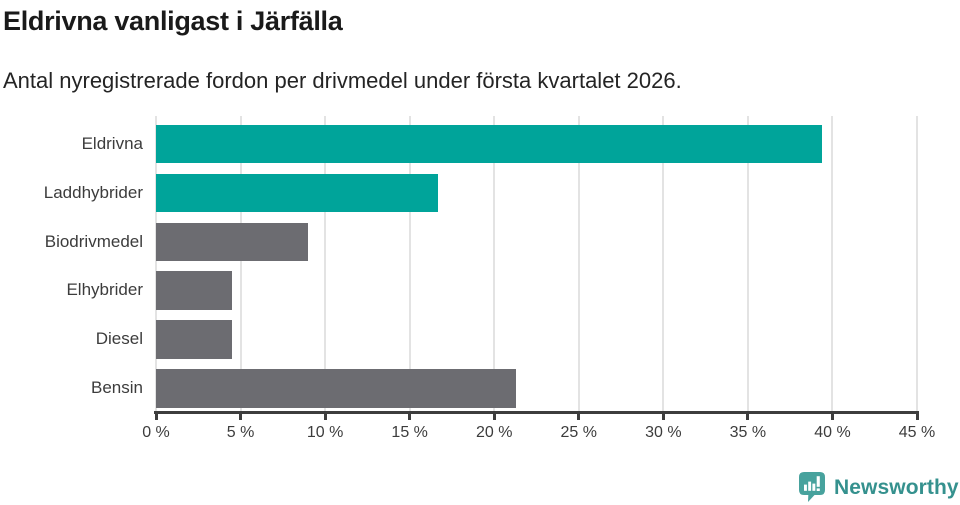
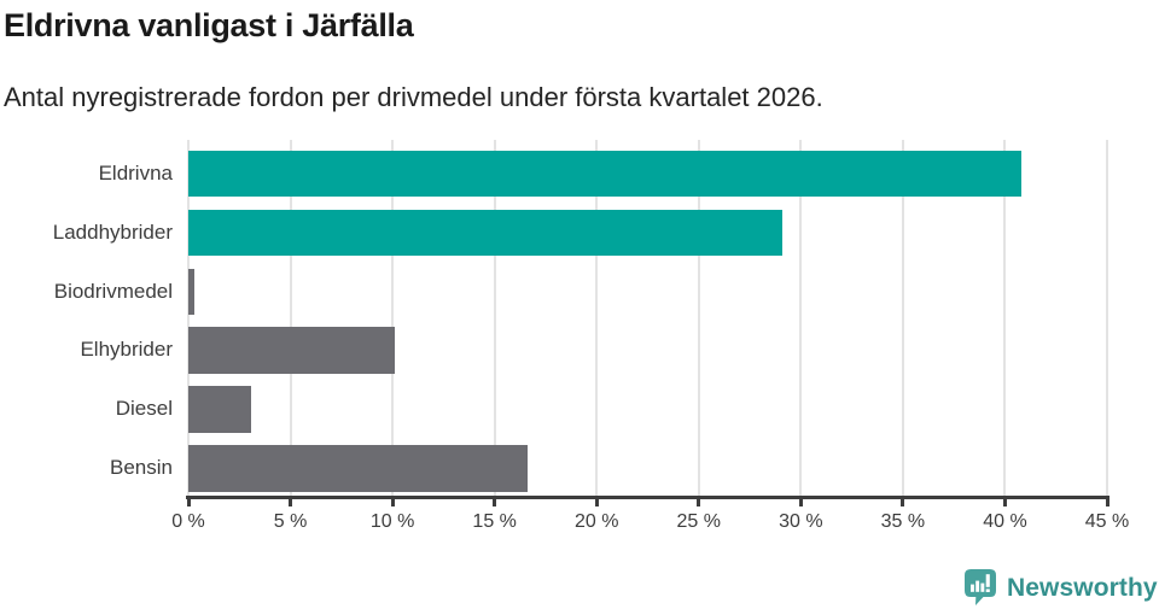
Eldrivna: 39.4% -> 40.8%
Laddhybrider: 16.7% -> 29.1%
Biodrivmedel: 9.0% -> 0.3%
Elhybrider: 4.5% -> 10.1%
Diesel: 4.5% -> 3.1%
Bensin: 21.3% -> 16.6%
